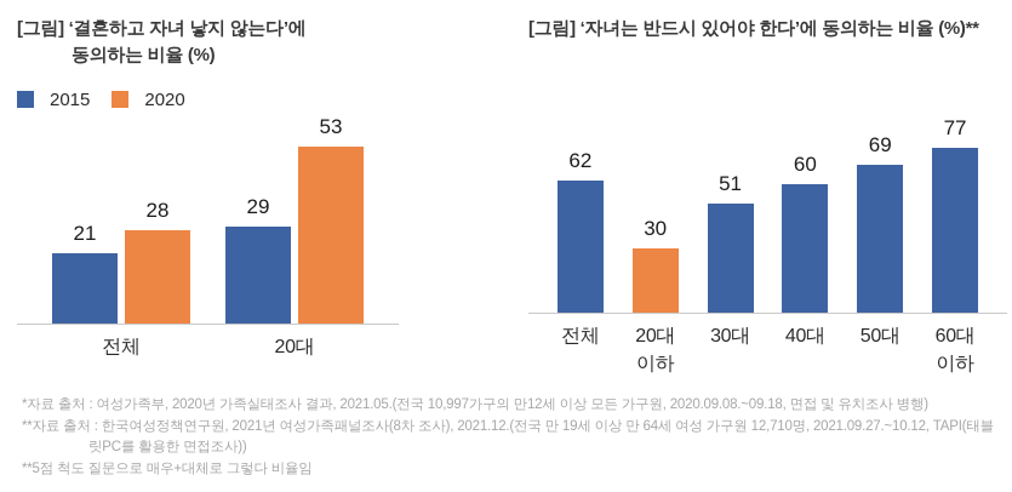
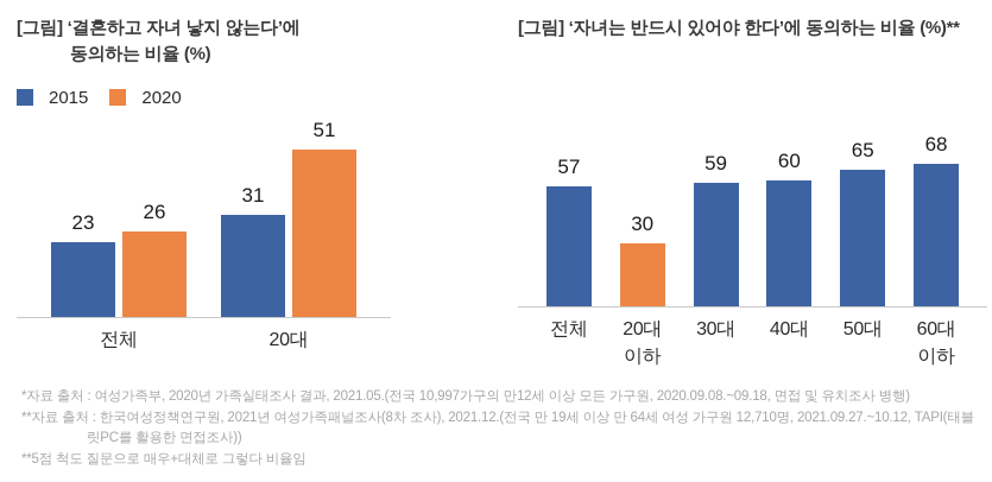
[그림] ‘결혼하고 자녀 낳지 않는다’에 동의하는 비율 (%)/2015/전체: 21 -> 23
[그림] ‘결혼하고 자녀 낳지 않는다’에 동의하는 비율 (%)/2020/전체: 28 -> 26
[그림] ‘결혼하고 자녀 낳지 않는다’에 동의하는 비율 (%)/2015/20대: 29 -> 31
[그림] ‘결혼하고 자녀 낳지 않는다’에 동의하는 비율 (%)/2020/20대: 53 -> 51
[그림] ‘자녀는 반드시 있어야 한다’에 동의하는 비율 (%)**/전체: 62 -> 57
[그림] ‘자녀는 반드시 있어야 한다’에 동의하는 비율 (%)**/30대: 51 -> 59
[그림] ‘자녀는 반드시 있어야 한다’에 동의하는 비율 (%)**/50대: 69 -> 65
[그림] ‘자녀는 반드시 있어야 한다’에 동의하는 비율 (%)**/60대 이하: 77 -> 68
